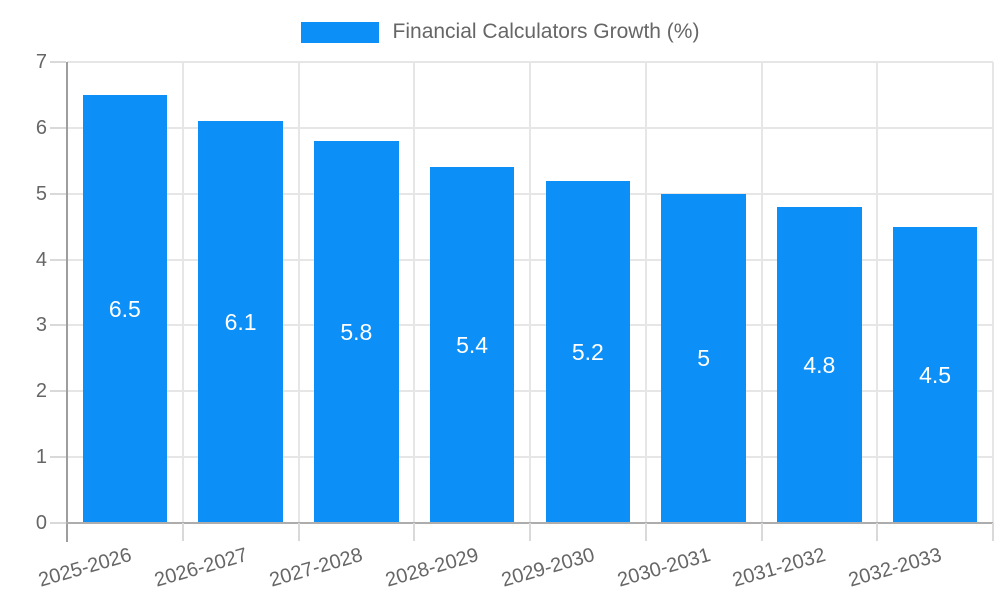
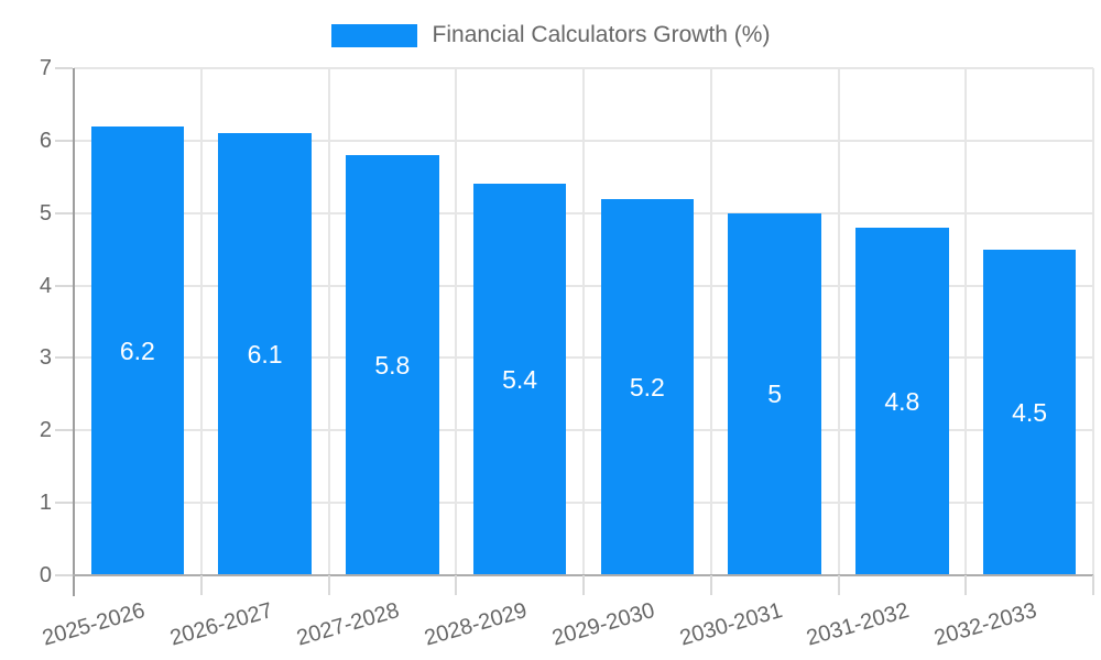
2025-2026: 6.5 -> 6.2
